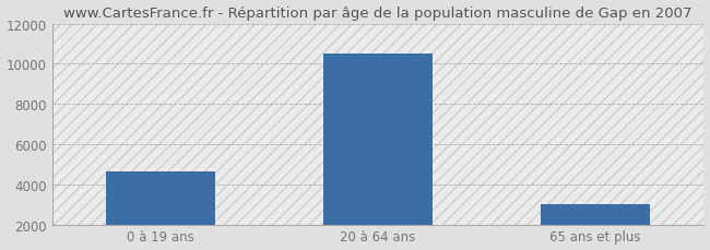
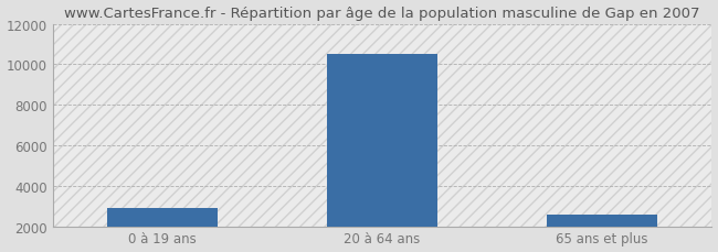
0 à 19 ans: 4600 -> 2900
65 ans et plus: 3000 -> 2600
